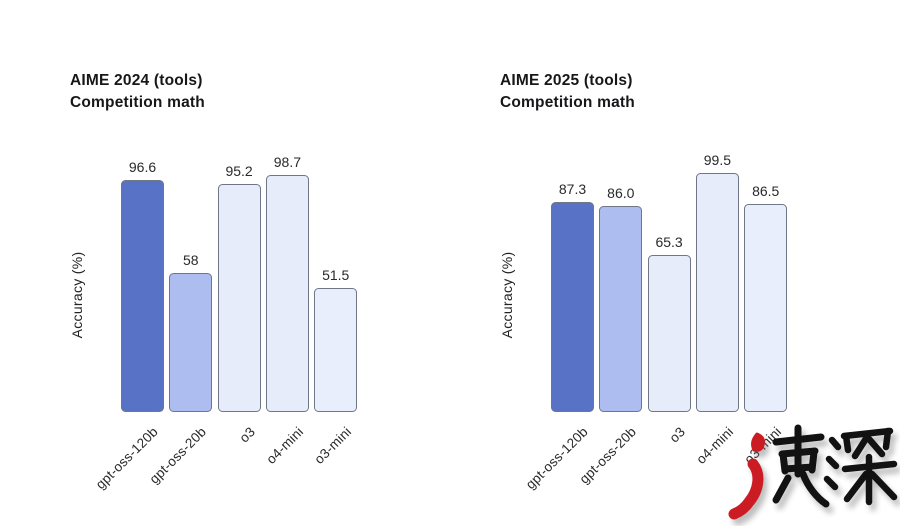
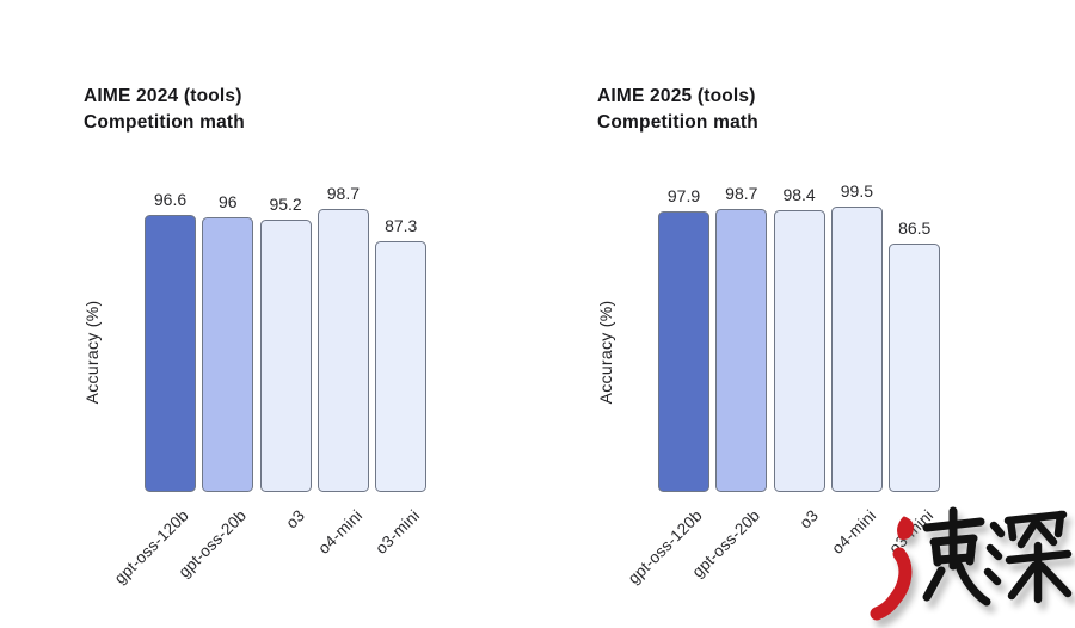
AIME 2024 (tools)/gpt-oss-20b: 58 -> 96
AIME 2024 (tools)/o3-mini: 51.5 -> 87.3
AIME 2025 (tools)/gpt-oss-120b: 87.3 -> 97.9
AIME 2025 (tools)/gpt-oss-20b: 86.0 -> 98.7
AIME 2025 (tools)/o3: 65.3 -> 98.4
